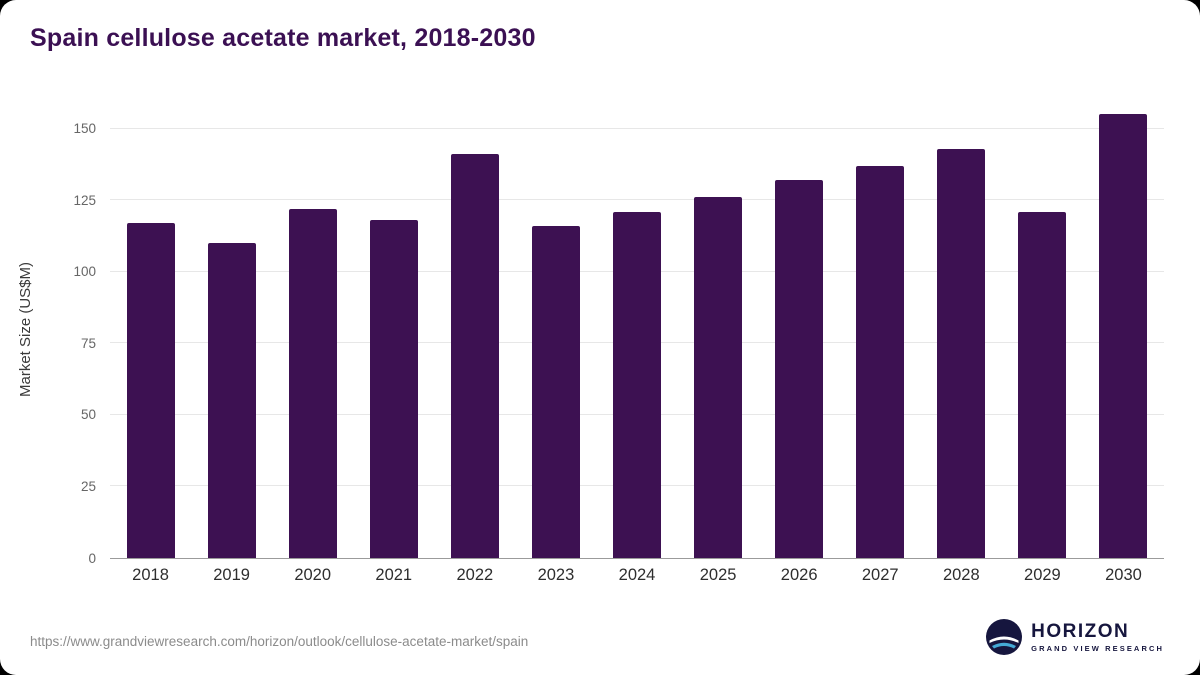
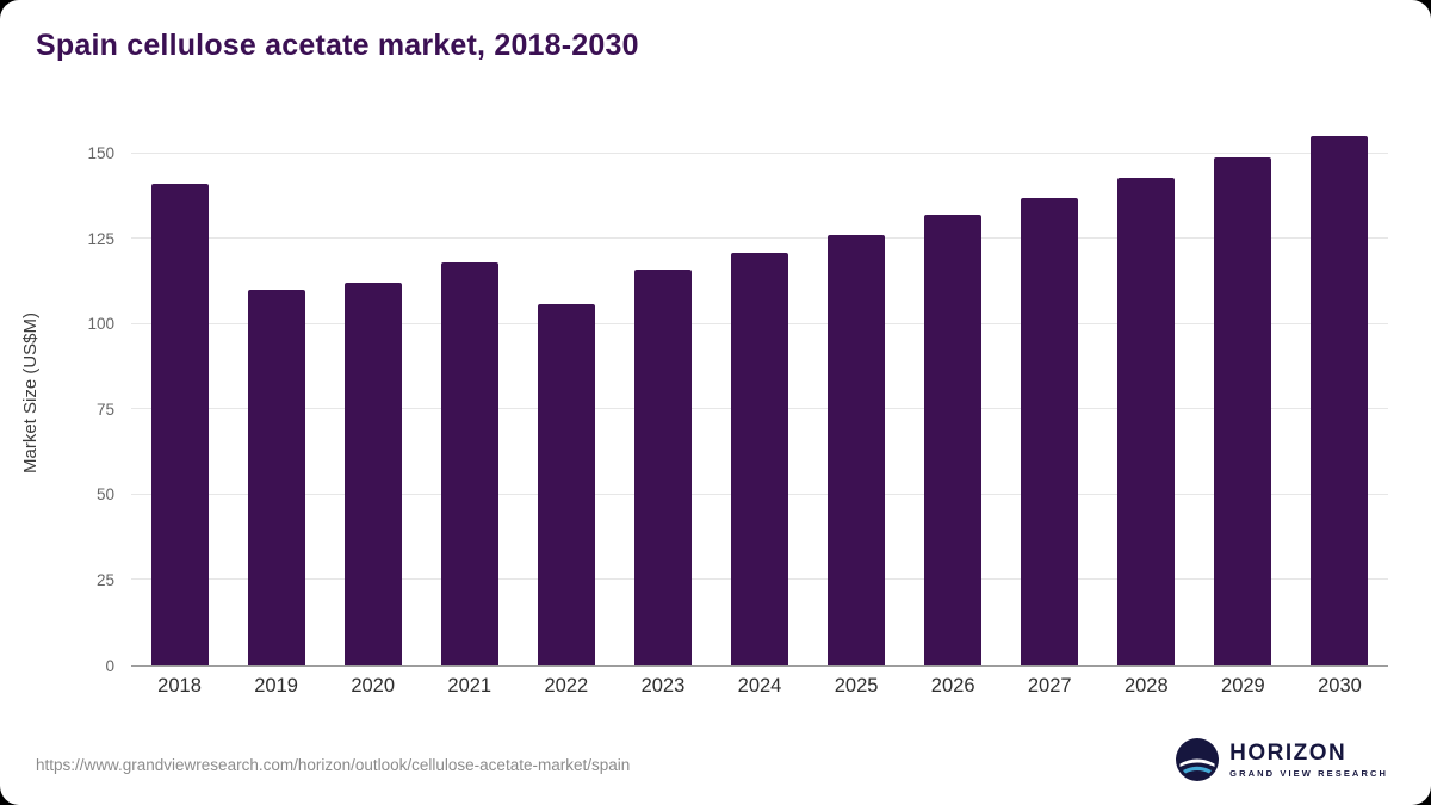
2018: 117 -> 141
2020: 122 -> 112
2022: 141 -> 106
2029: 121 -> 149
